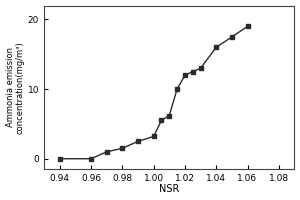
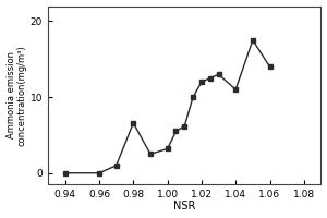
0.98: 1.5 -> 6.6
1.04: 16.0 -> 11.0
1.06: 19.0 -> 14.0
